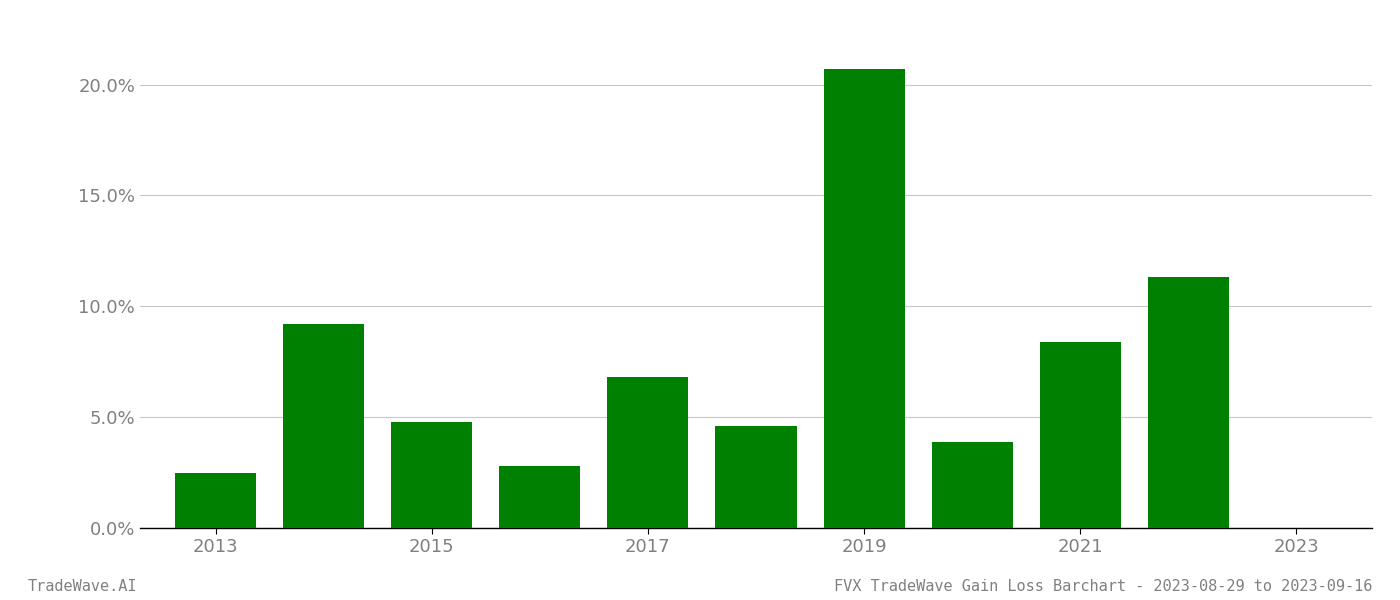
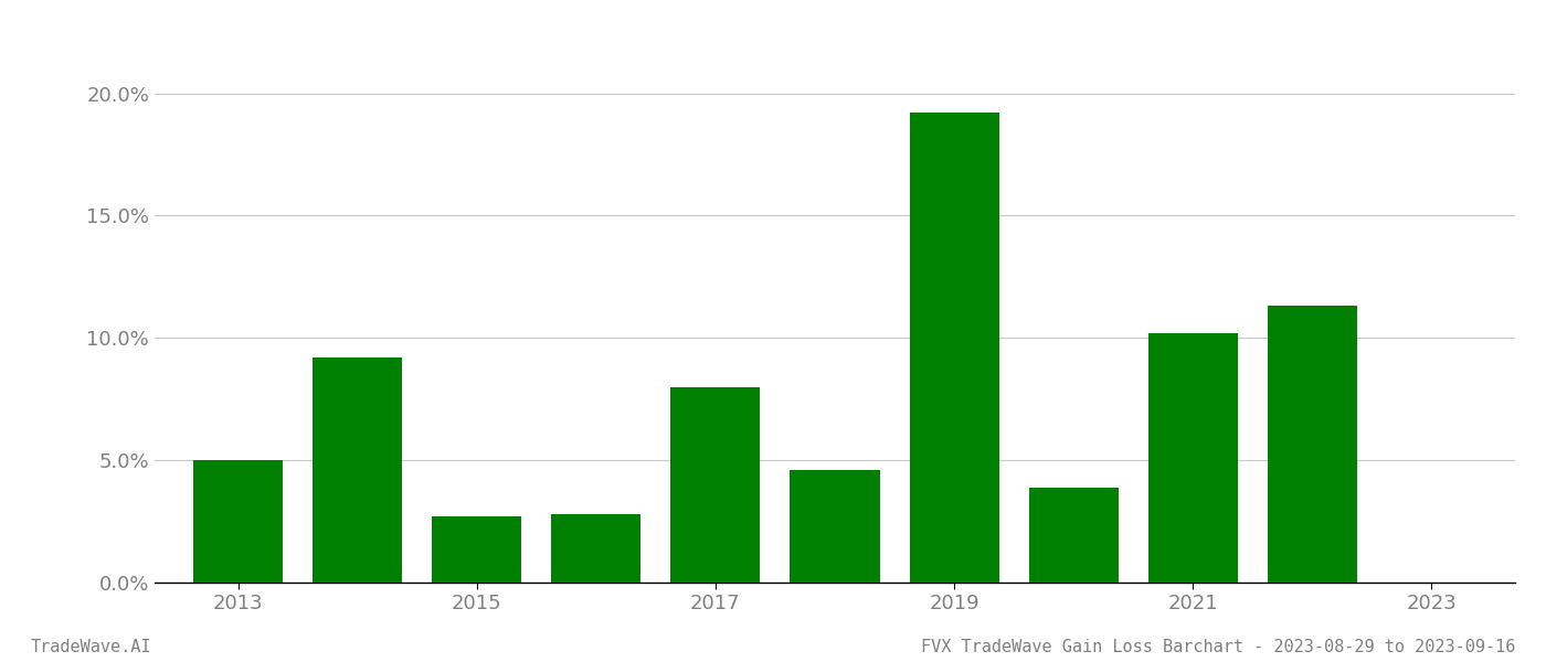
2013: 2.5% -> 5.0%
2015: 4.8% -> 2.7%
2017: 6.8% -> 8.0%
2019: 20.7% -> 19.2%
2021: 8.4% -> 10.2%
